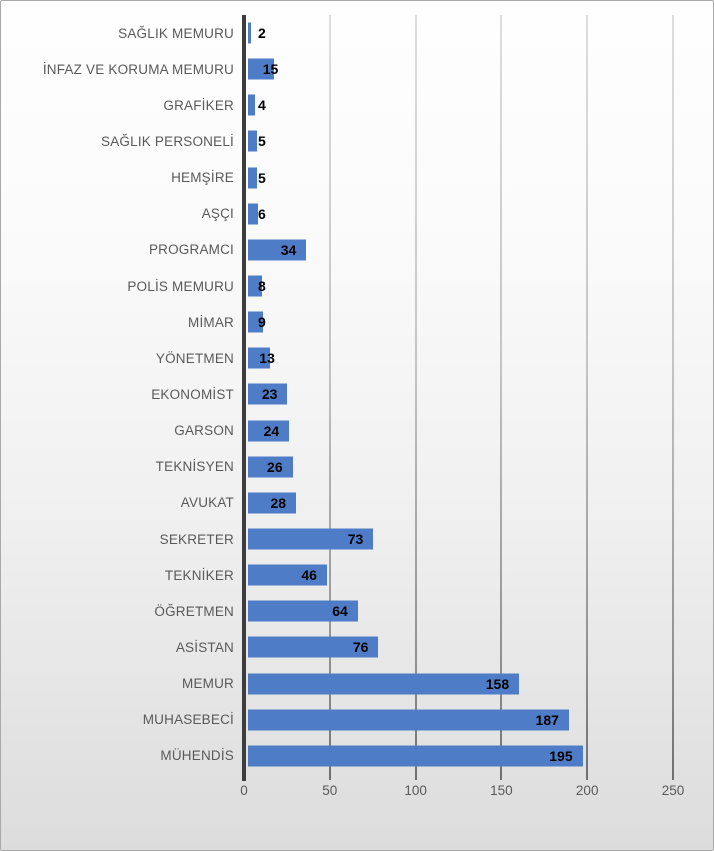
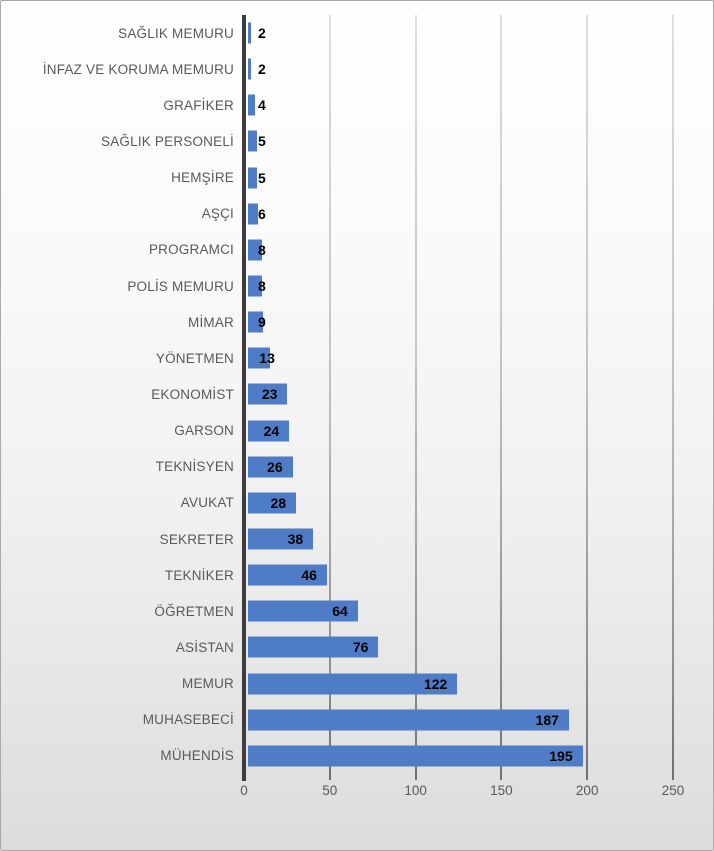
İNFAZ VE KORUMA MEMURU: 15 -> 2
PROGRAMCI: 34 -> 8
SEKRETER: 73 -> 38
MEMUR: 158 -> 122
